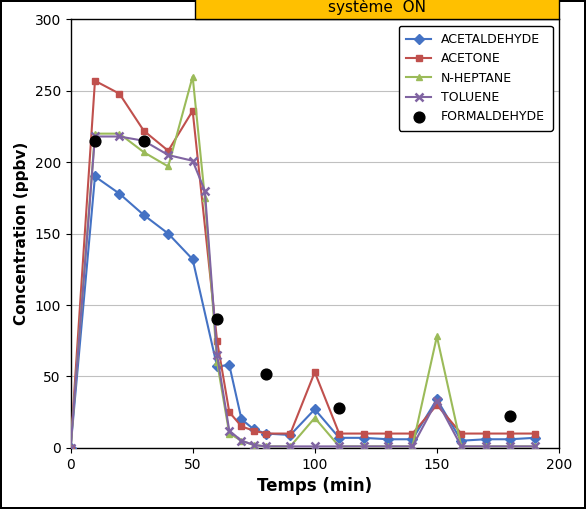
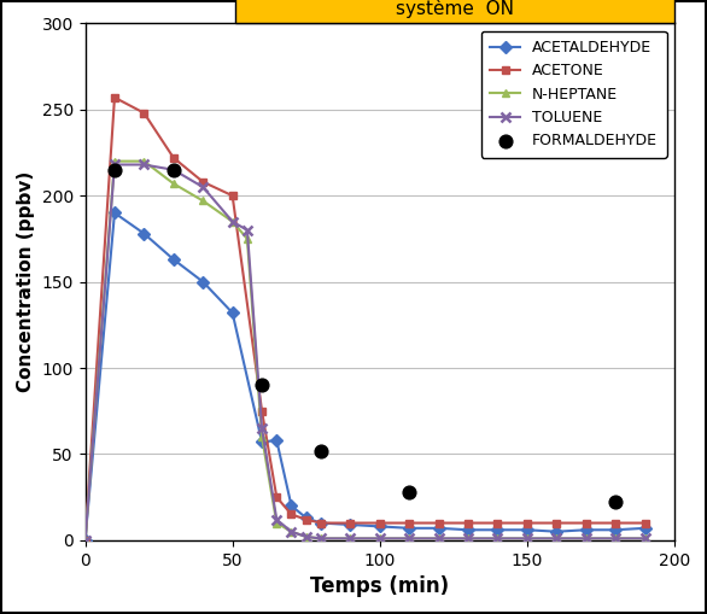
ACETONE/50: 236 -> 200
N-HEPTANE/50: 260 -> 185
TOLUENE/50: 201 -> 185
ACETALDEHYDE/100: 27 -> 8
ACETONE/100: 53 -> 10
N-HEPTANE/100: 21 -> 1
ACETALDEHYDE/150: 34 -> 6
ACETONE/150: 30 -> 10
N-HEPTANE/150: 78 -> 1
TOLUENE/150: 33 -> 1
